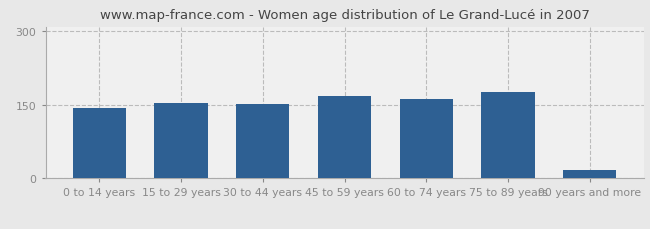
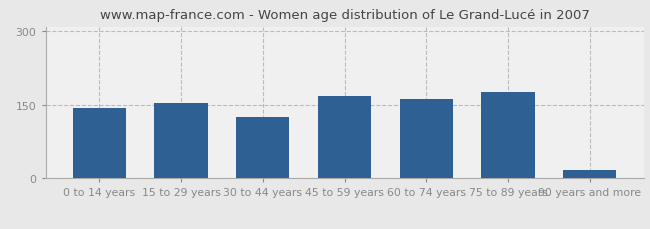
30 to 44 years: 151 -> 125
